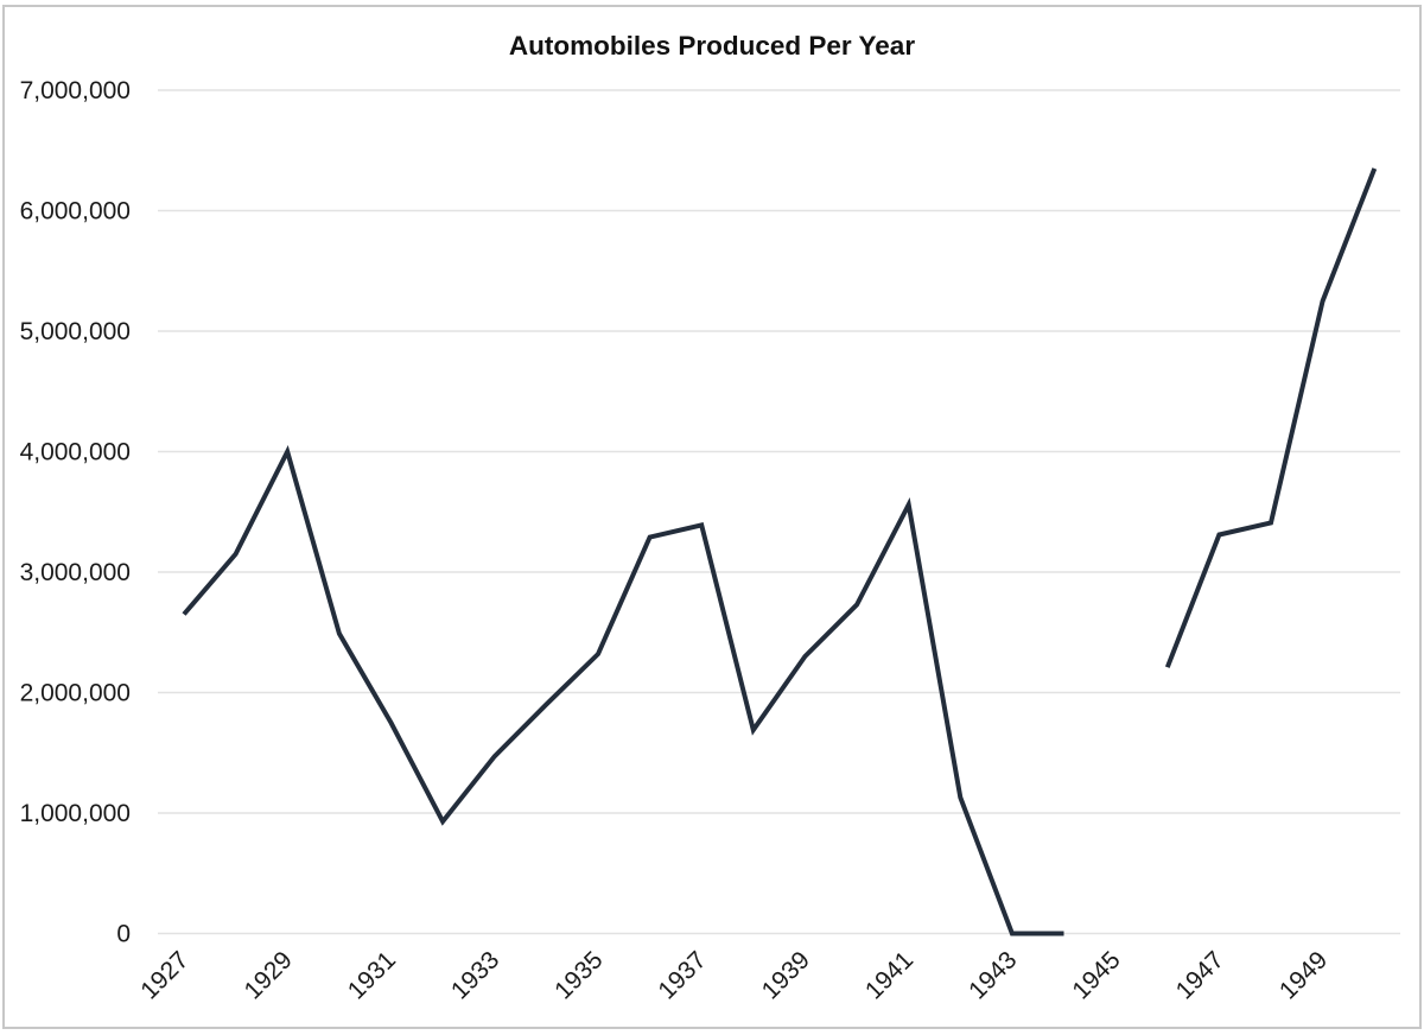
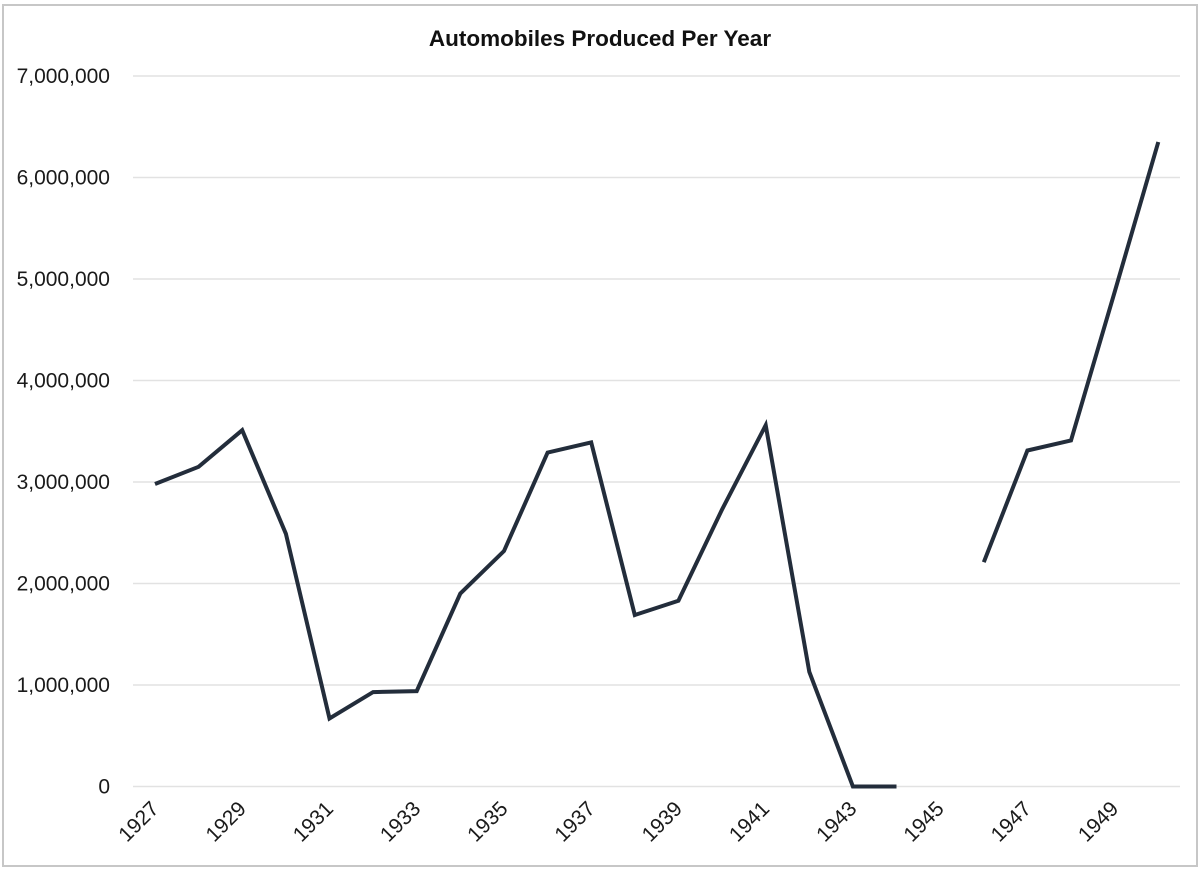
1927: 2650000 -> 2980000
1929: 4000000 -> 3510000
1931: 1750000 -> 670000
1933: 1470000 -> 940000
1939: 2300000 -> 1830000
1949: 5250000 -> 4870000
